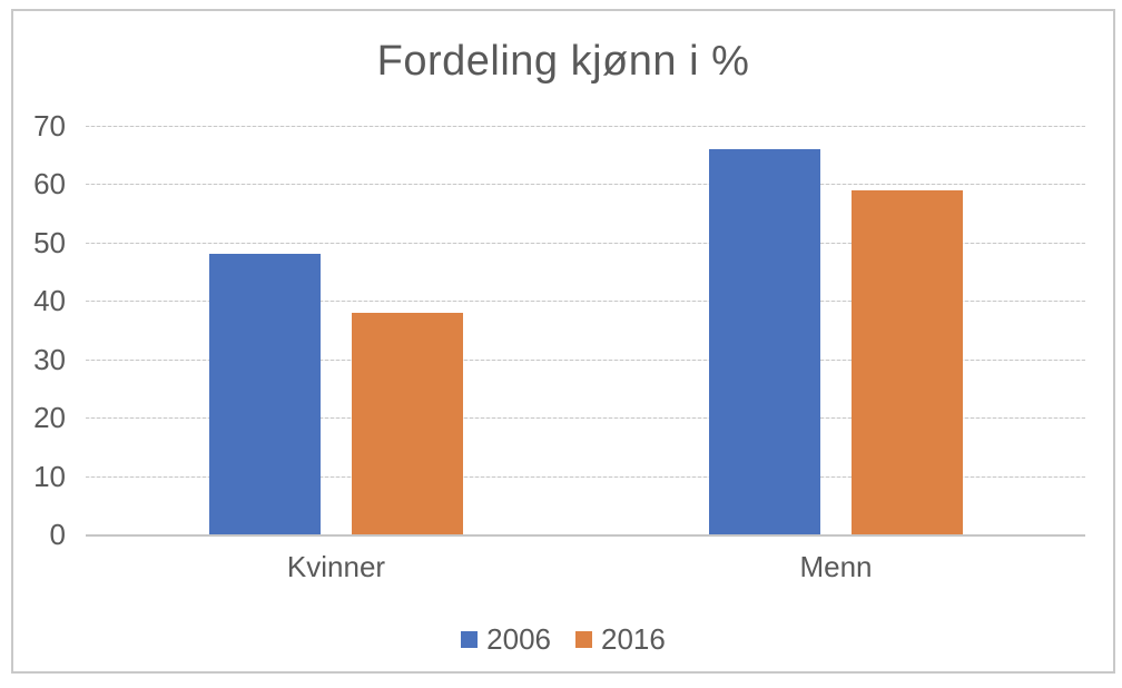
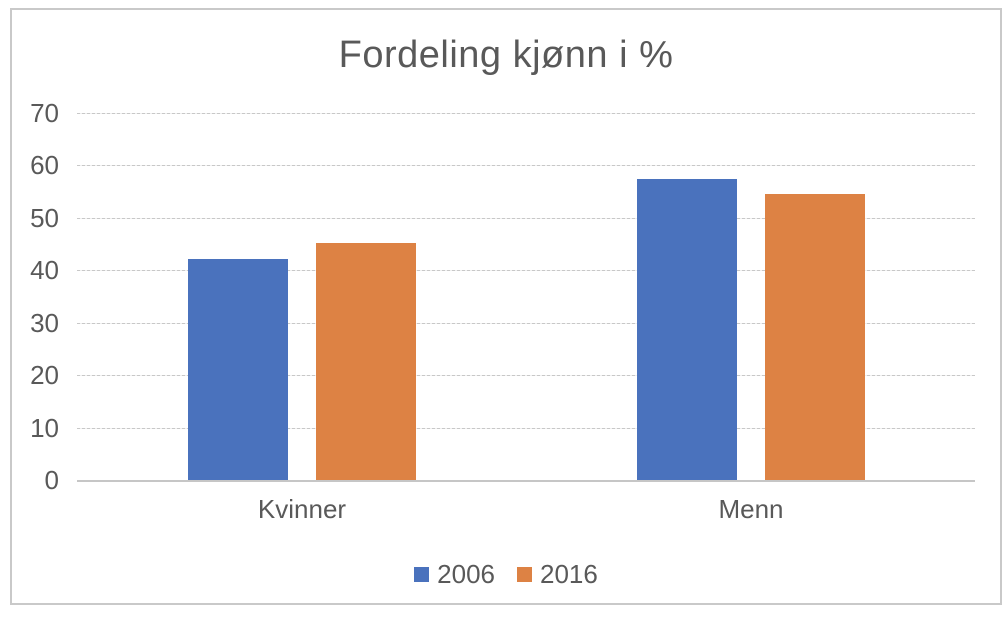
2006/Kvinner: 48 -> 42
2016/Kvinner: 38 -> 45
2006/Menn: 66 -> 58
2016/Menn: 59 -> 54
